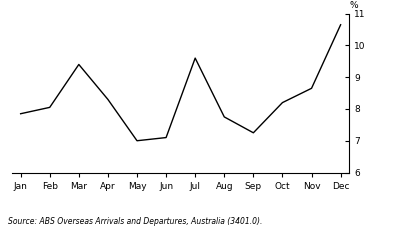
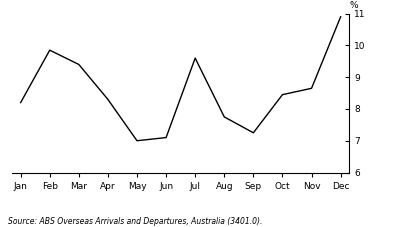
Jan: 7.85 -> 8.20
Feb: 8.05 -> 9.85
Oct: 8.20 -> 8.45
Dec: 10.65 -> 10.90
